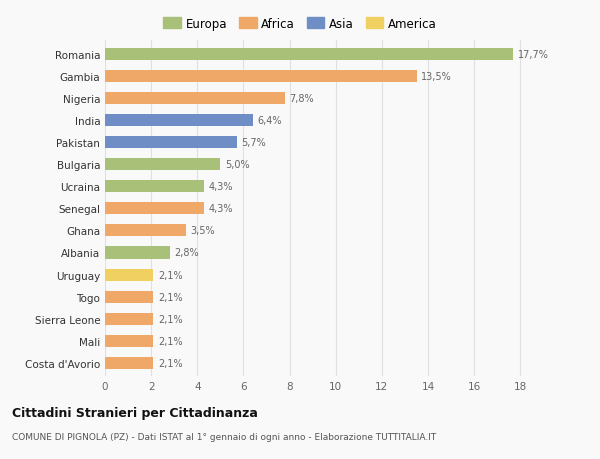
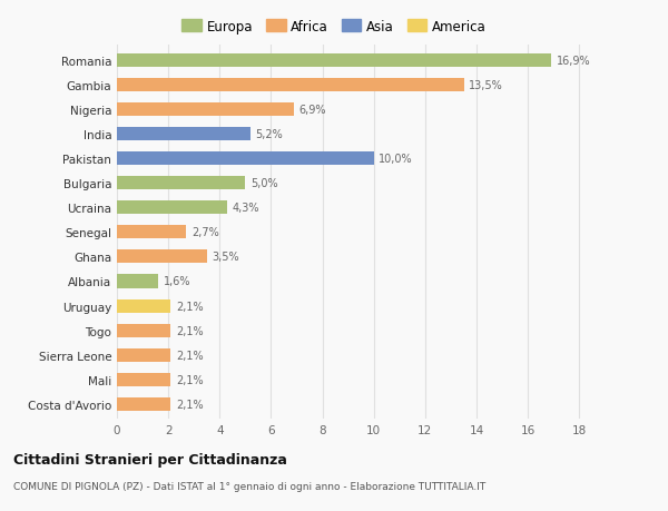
Romania: 17,7% -> 16,9%
Nigeria: 7,8% -> 6,9%
India: 6,4% -> 5,2%
Pakistan: 5,7% -> 10,0%
Senegal: 4,3% -> 2,7%
Albania: 2,8% -> 1,6%
